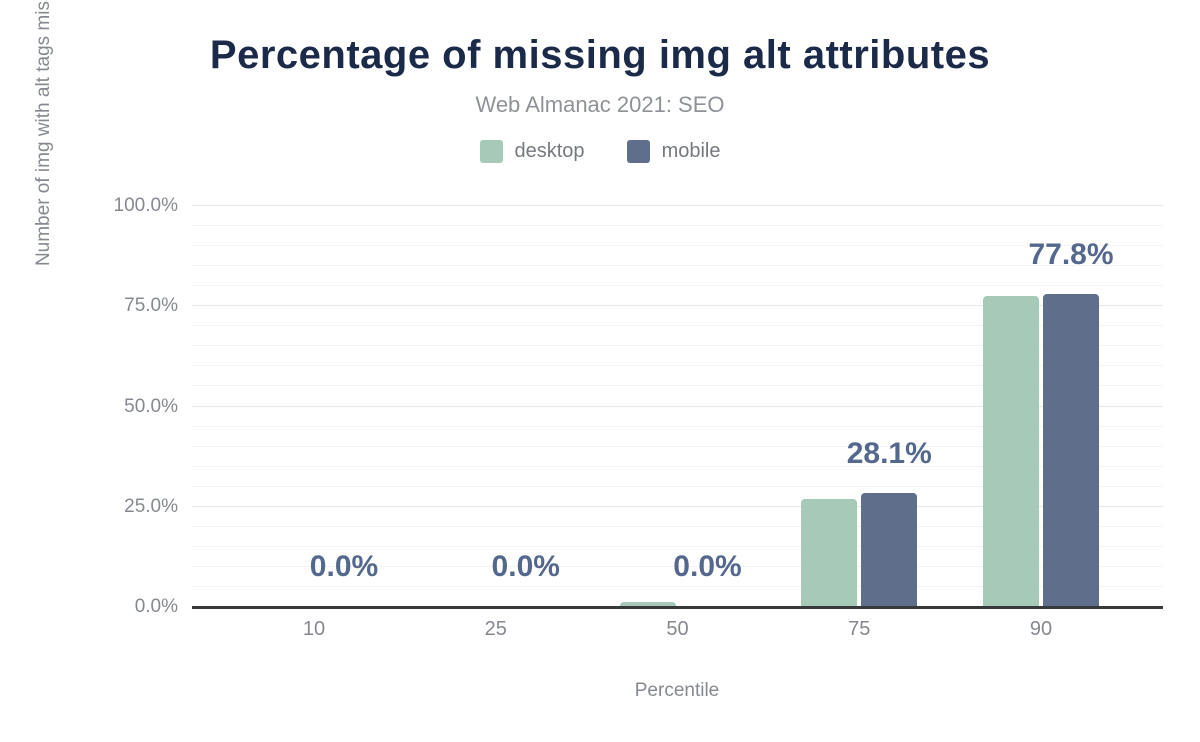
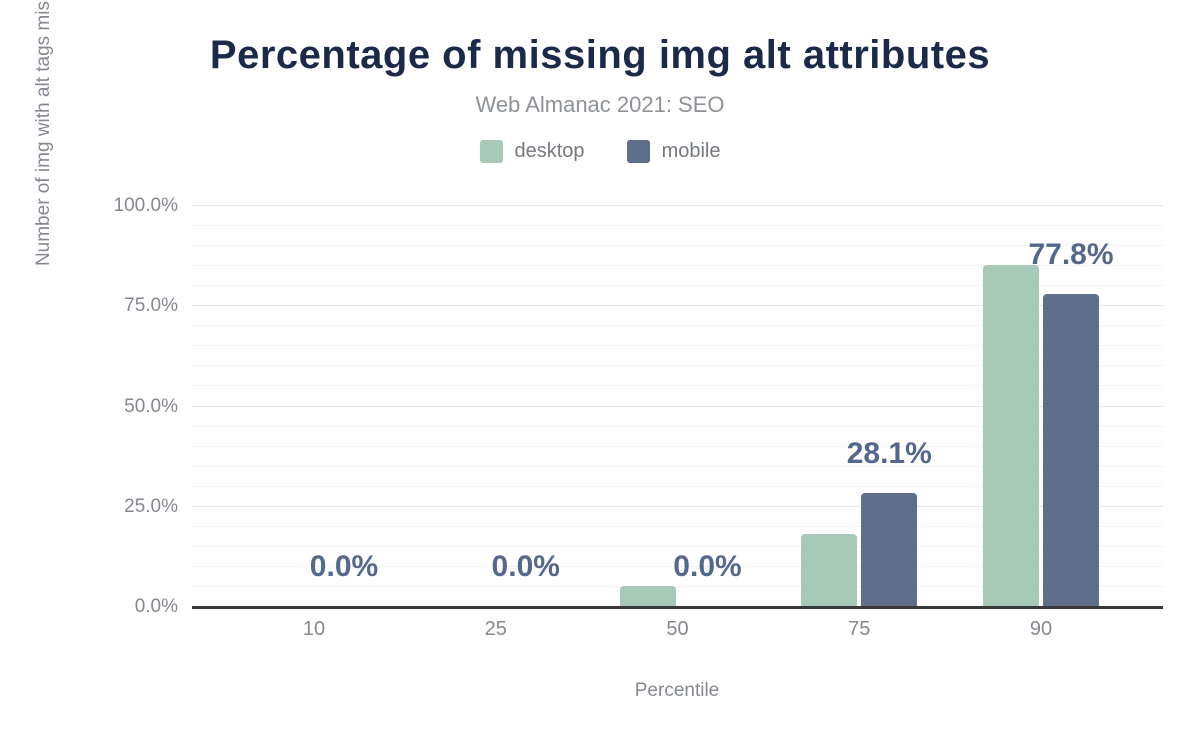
desktop/50: 1% -> 5%
desktop/75: 27% -> 18%
desktop/90: 77% -> 85%
